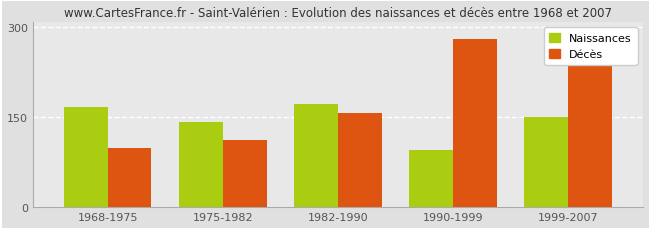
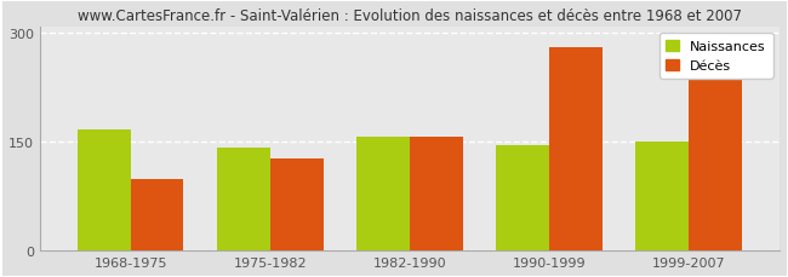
Décès/1975-1982: 112 -> 128
Naissances/1982-1990: 172 -> 157
Naissances/1990-1999: 96 -> 146
